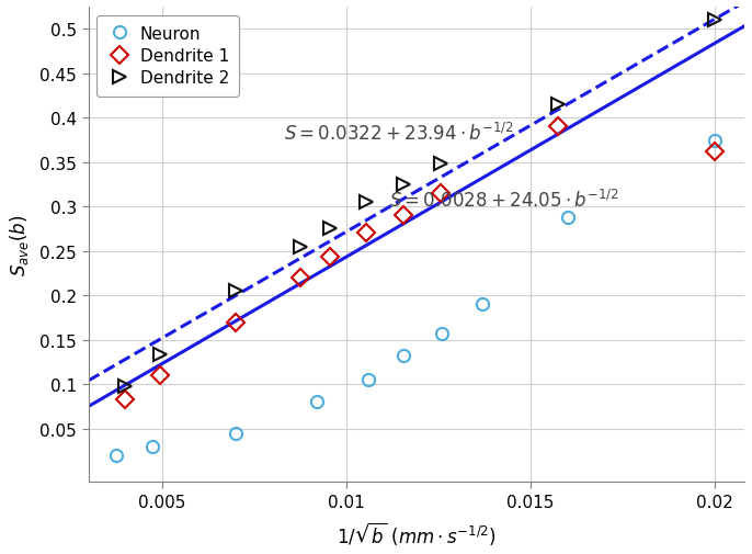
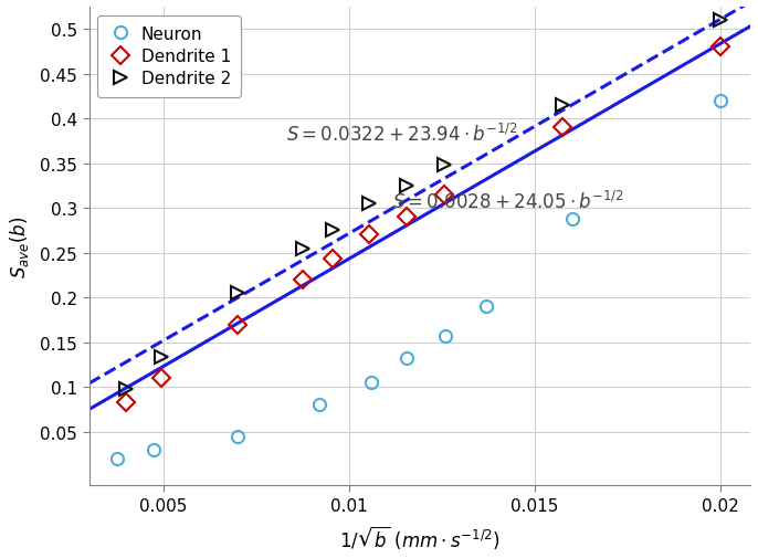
Neuron/0.02: 0.374 -> 0.420
Dendrite 1/0.02: 0.362 -> 0.480
